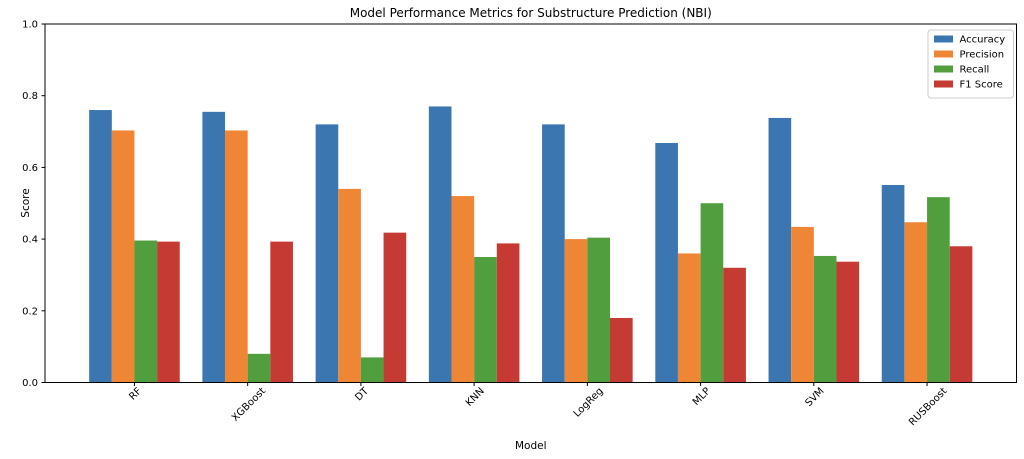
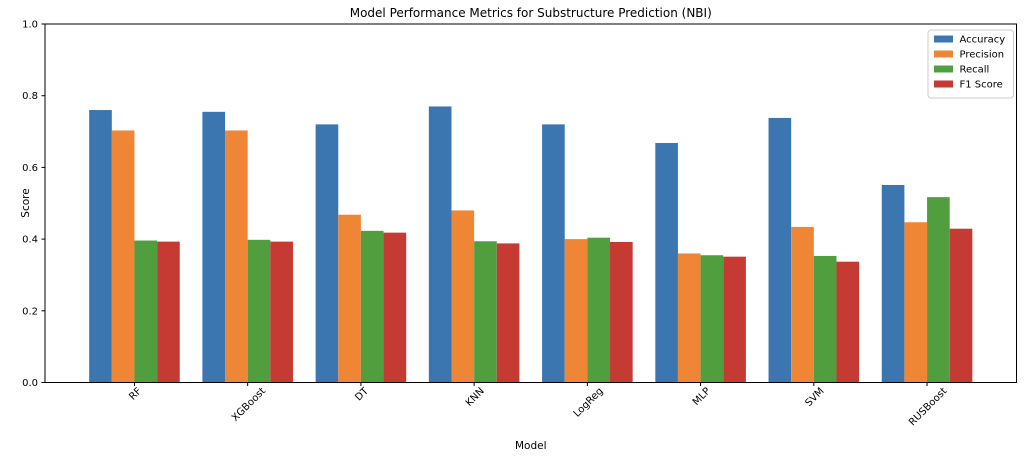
Recall/XGBoost: 0.08 -> 0.40
Precision/DT: 0.54 -> 0.47
Recall/DT: 0.07 -> 0.42
Precision/KNN: 0.52 -> 0.48
Recall/KNN: 0.35 -> 0.39
F1 Score/LogReg: 0.18 -> 0.39
Recall/MLP: 0.50 -> 0.35
F1 Score/MLP: 0.32 -> 0.35
F1 Score/RUSBoost: 0.38 -> 0.43
